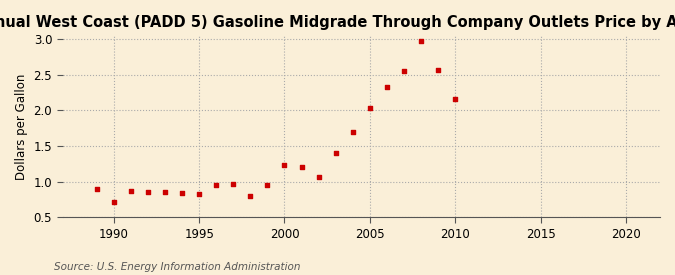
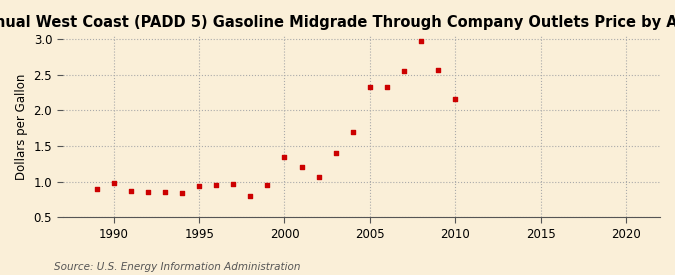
1990: 0.71 -> 0.98
1995: 0.83 -> 0.94
2000: 1.24 -> 1.34
2005: 2.03 -> 2.32
